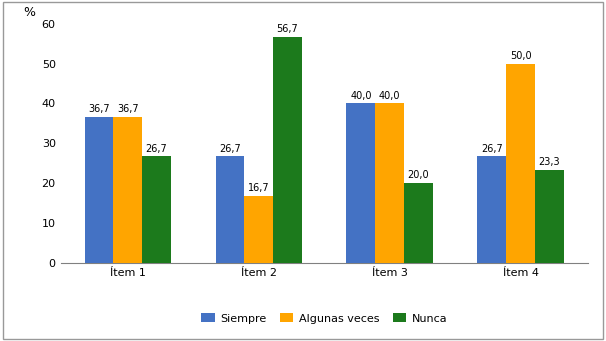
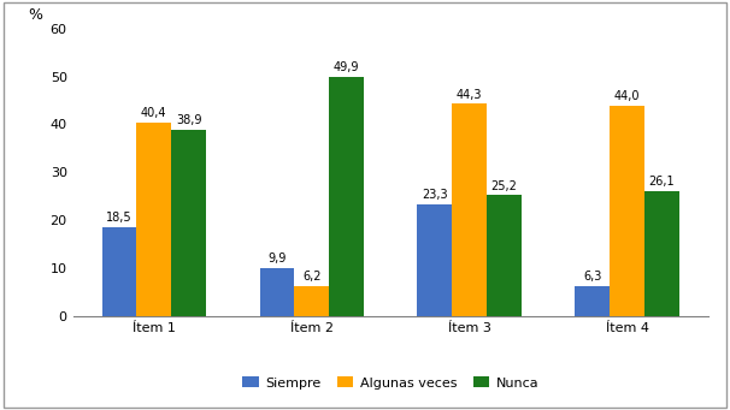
Siempre/Ítem 1: 36,7 -> 18,5
Algunas veces/Ítem 1: 36,7 -> 40,4
Nunca/Ítem 1: 26,7 -> 38,9
Siempre/Ítem 2: 26,7 -> 9,9
Algunas veces/Ítem 2: 16,7 -> 6,2
Nunca/Ítem 2: 56,7 -> 49,9
Siempre/Ítem 3: 40,0 -> 23,3
Algunas veces/Ítem 3: 40,0 -> 44,3
Nunca/Ítem 3: 20,0 -> 25,2
Siempre/Ítem 4: 26,7 -> 6,3
Algunas veces/Ítem 4: 50,0 -> 44,0
Nunca/Ítem 4: 23,3 -> 26,1
